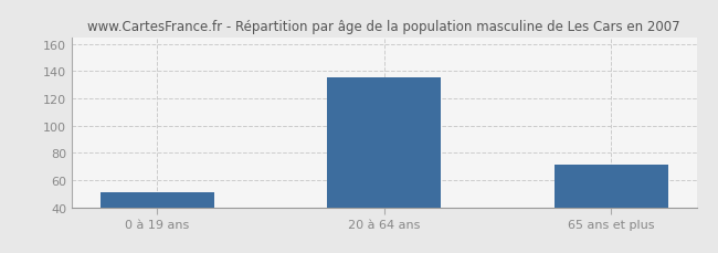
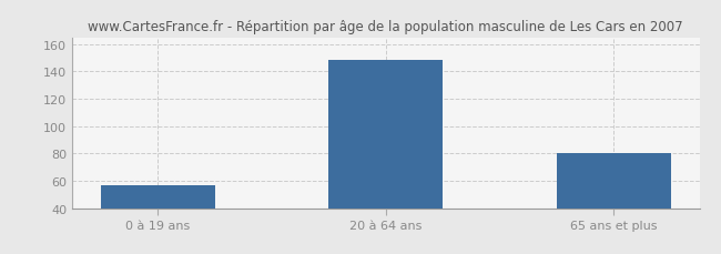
0 à 19 ans: 51 -> 57
20 à 64 ans: 135 -> 148
65 ans et plus: 71 -> 80
